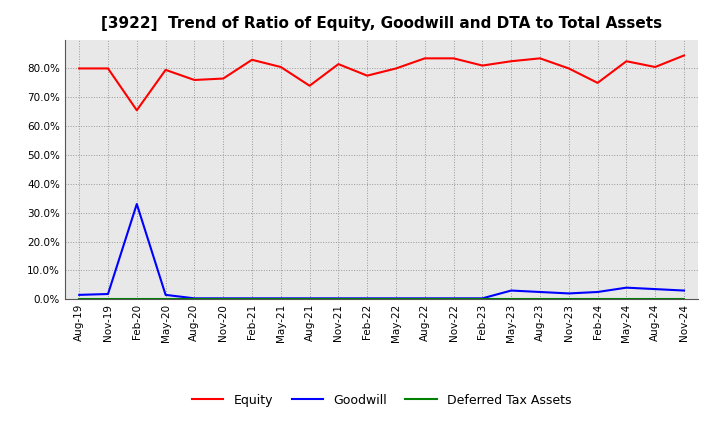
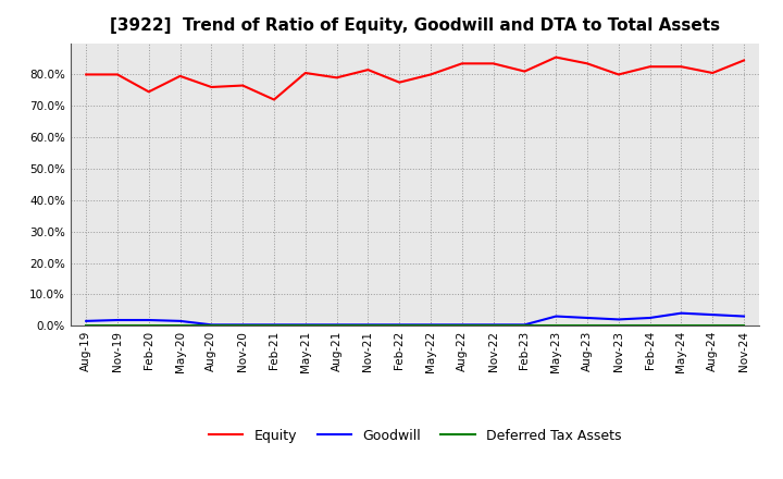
Equity/Feb-20: 65.5% -> 74.5%
Goodwill/Feb-20: 33.0% -> 1.8%
Equity/Feb-21: 83.0% -> 72.0%
Equity/Aug-21: 74.0% -> 79.0%
Equity/May-23: 82.5% -> 85.5%
Equity/Feb-24: 75.0% -> 82.5%
